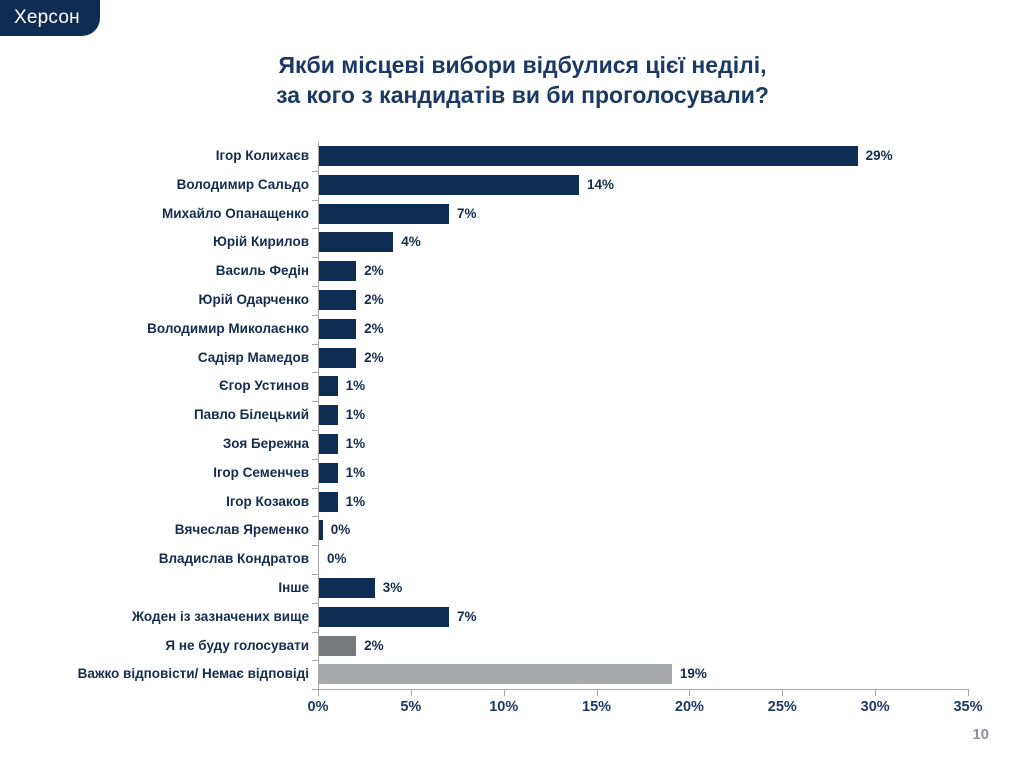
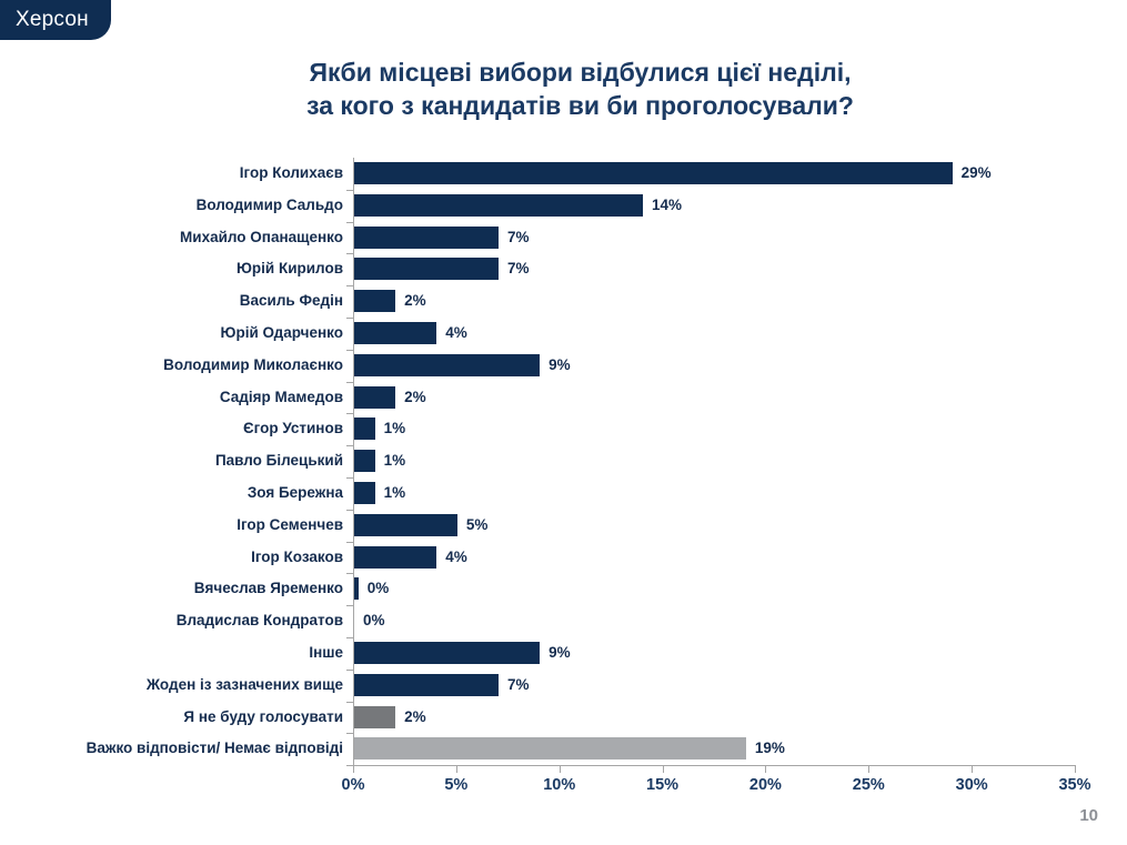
Юрій Кирилов: 4% -> 7%
Юрій Одарченко: 2% -> 4%
Володимир Миколаєнко: 2% -> 9%
Ігор Семенчев: 1% -> 5%
Ігор Козаков: 1% -> 4%
Інше: 3% -> 9%
